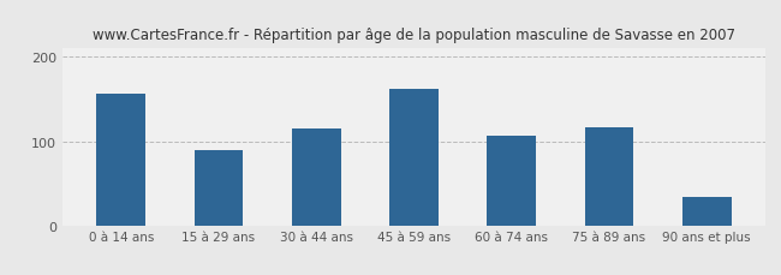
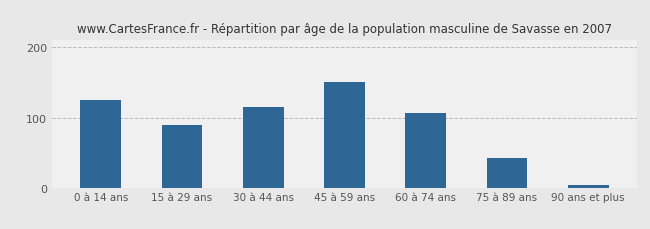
0 à 14 ans: 156 -> 125
45 à 59 ans: 162 -> 150
75 à 89 ans: 116 -> 42
90 ans et plus: 34 -> 3
